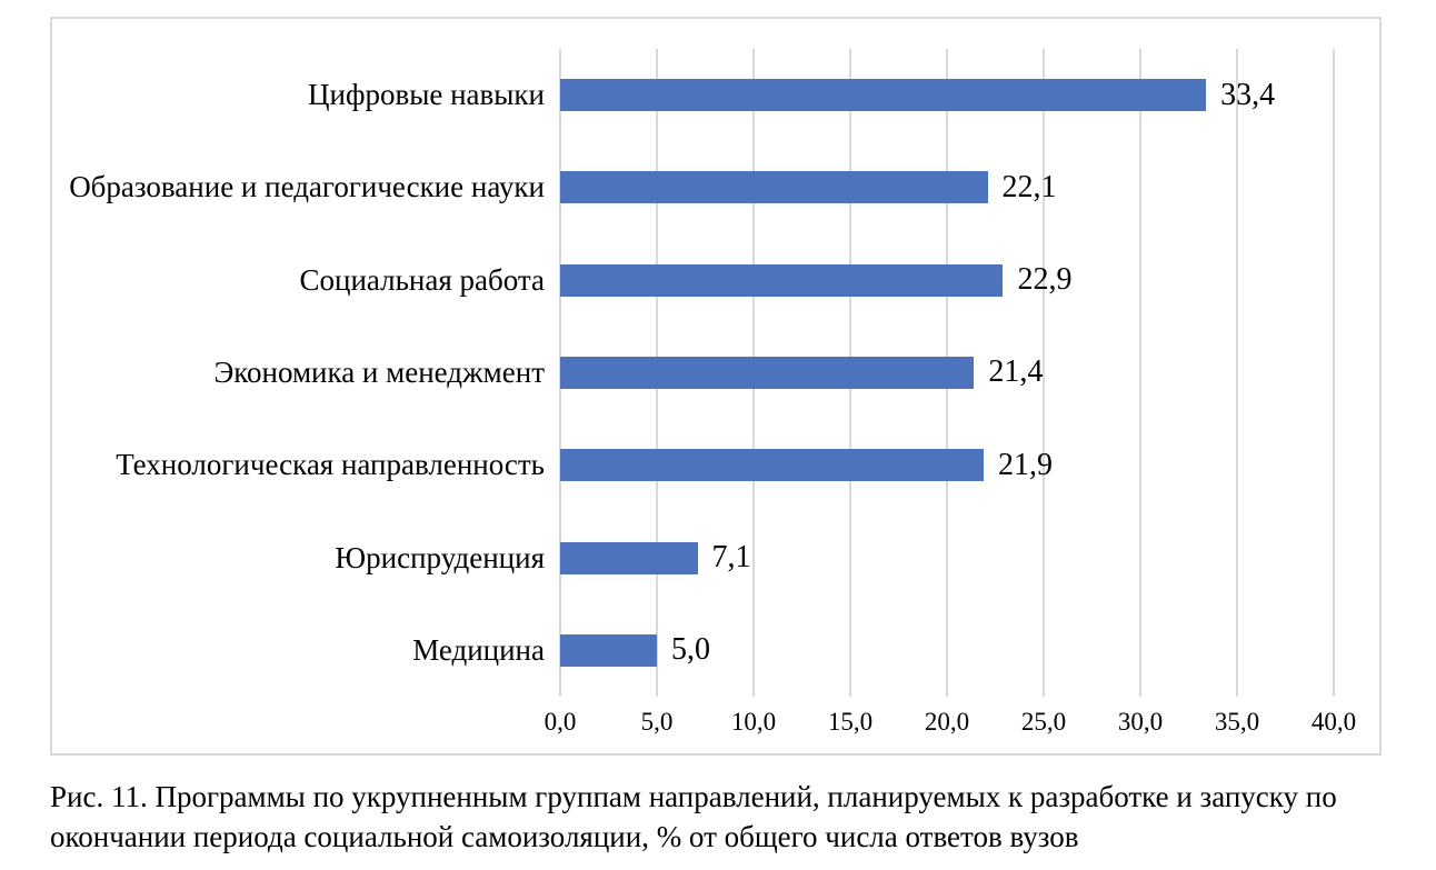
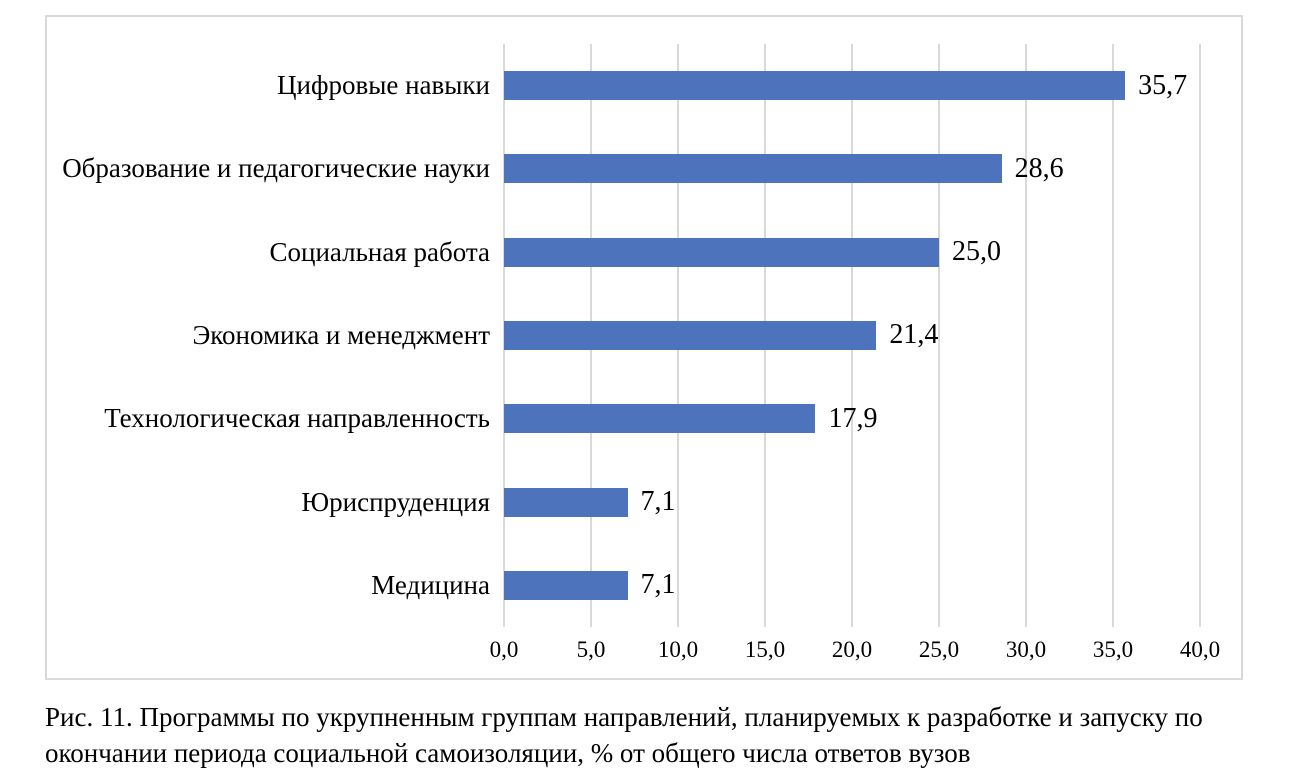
Цифровые навыки: 33,4 -> 35,7
Образование и педагогические науки: 22,1 -> 28,6
Социальная работа: 22,9 -> 25,0
Технологическая направленность: 21,9 -> 17,9
Медицина: 5,0 -> 7,1
